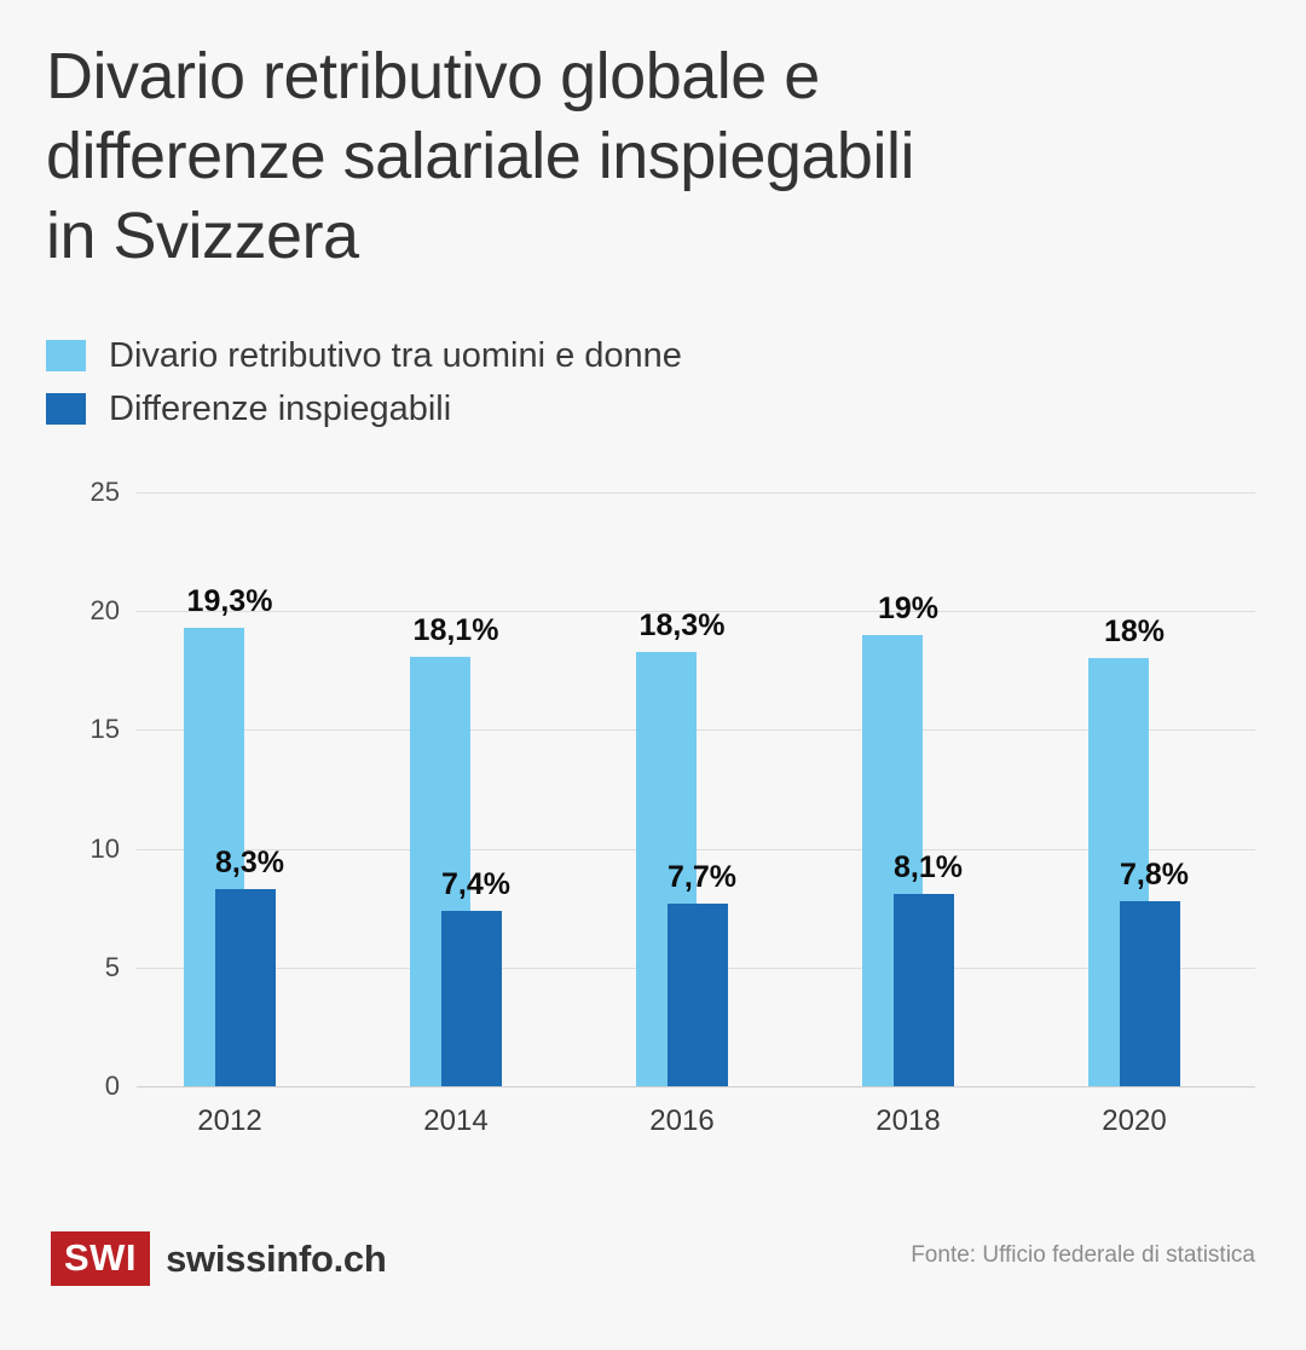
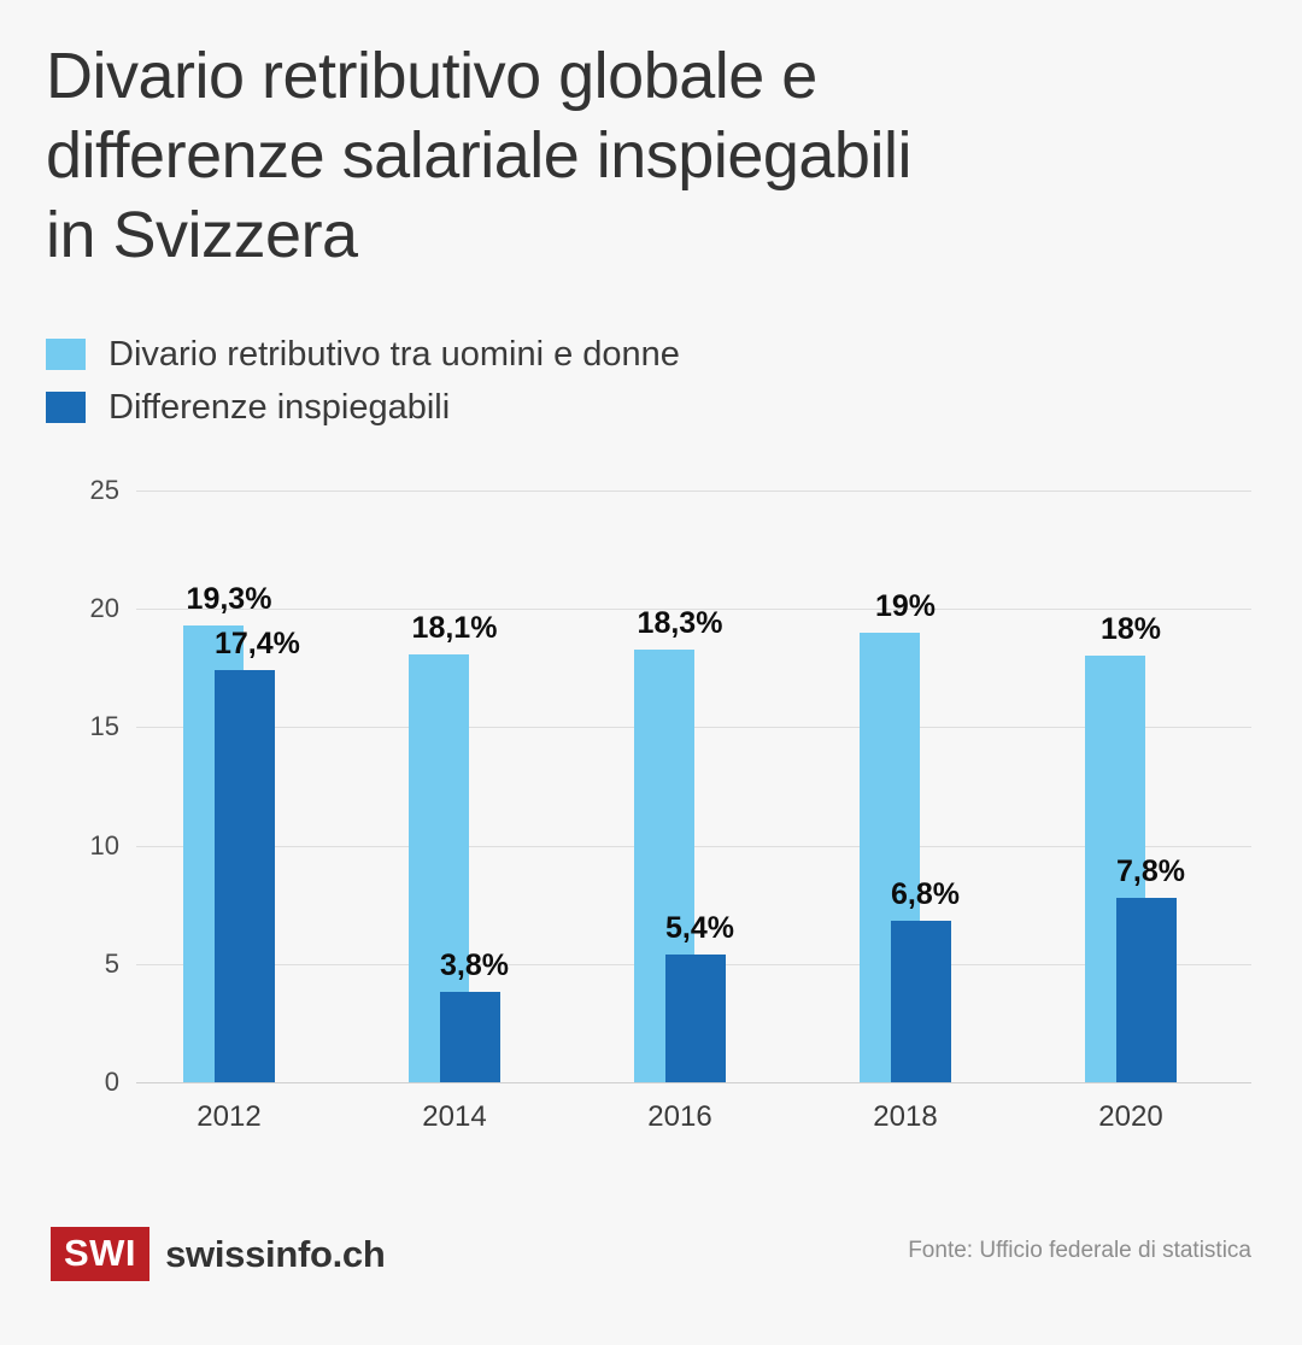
Differenze inspiegabili/2012: 8,3% -> 17,4%
Differenze inspiegabili/2014: 7,4% -> 3,8%
Differenze inspiegabili/2016: 7,7% -> 5,4%
Differenze inspiegabili/2018: 8,1% -> 6,8%
